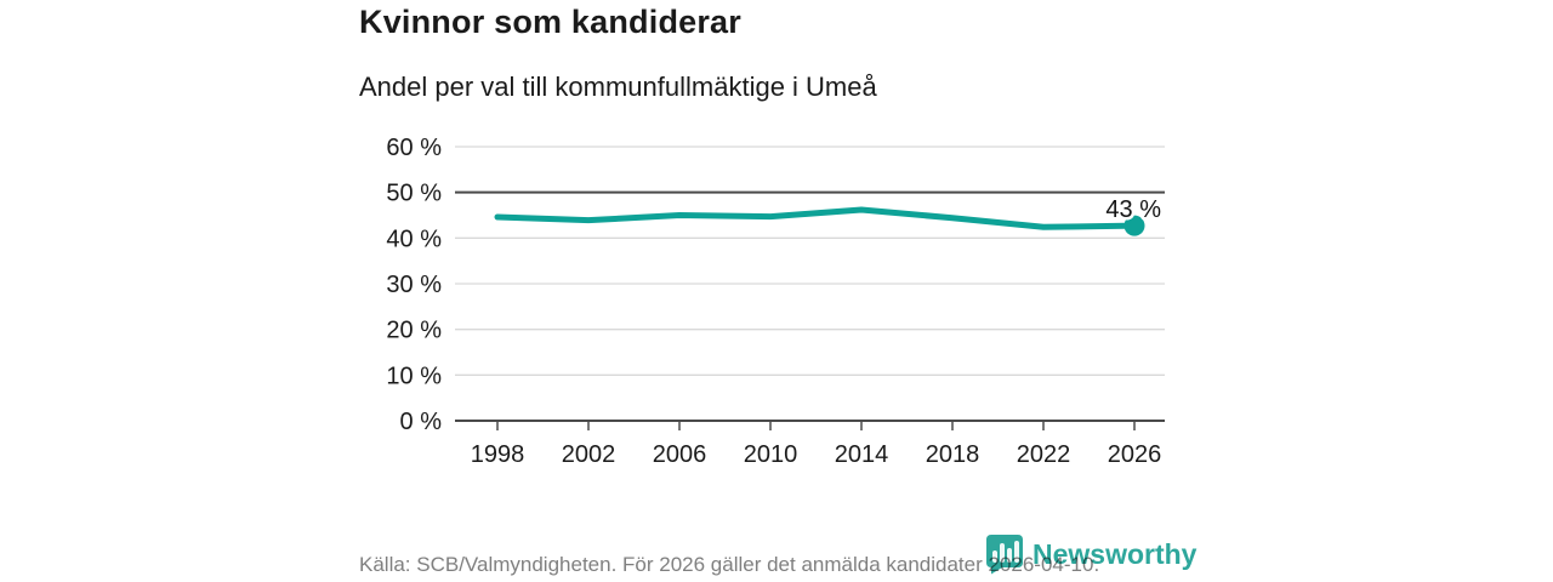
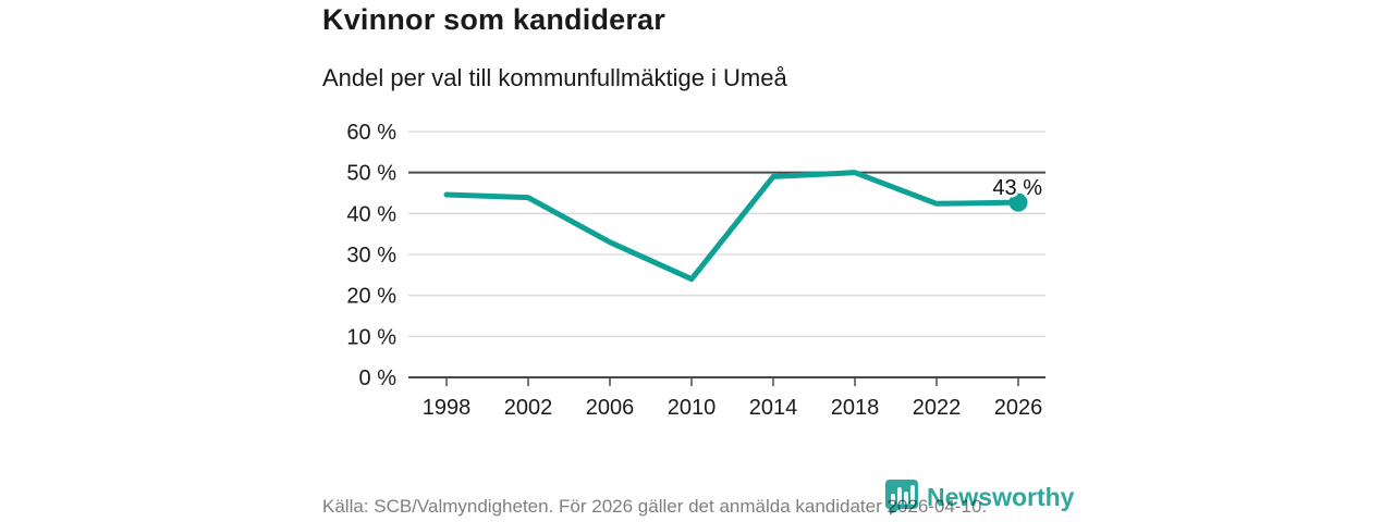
2006: 45% -> 33%
2010: 45% -> 24%
2014: 46% -> 49%
2018: 44% -> 50%
